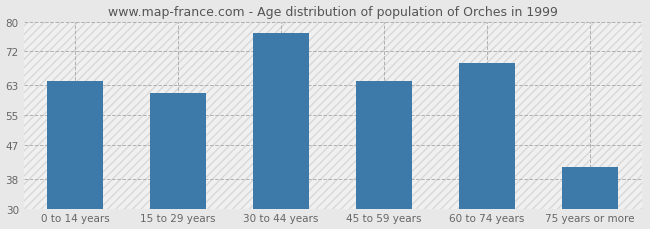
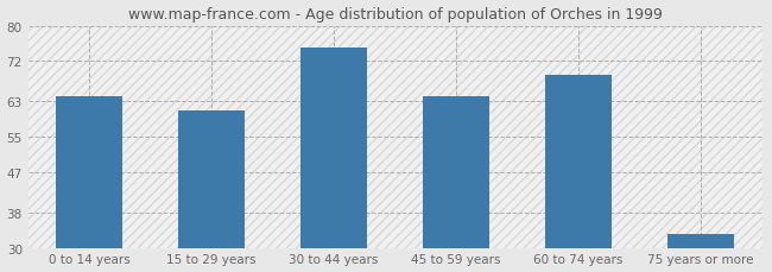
30 to 44 years: 77 -> 75
75 years or more: 41 -> 33
